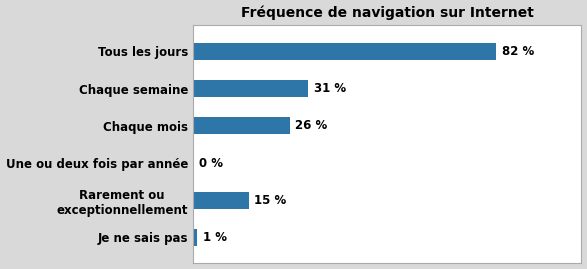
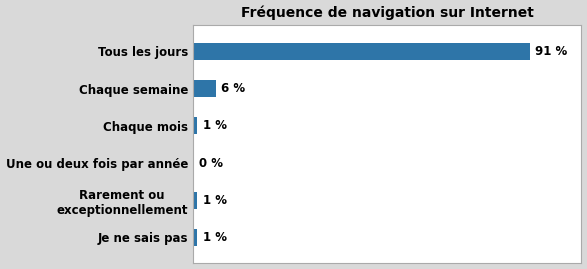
Tous les jours: 82 -> 91
Chaque semaine: 31 -> 6
Chaque mois: 26 -> 1
Rarement ou exceptionnellement: 15 -> 1
